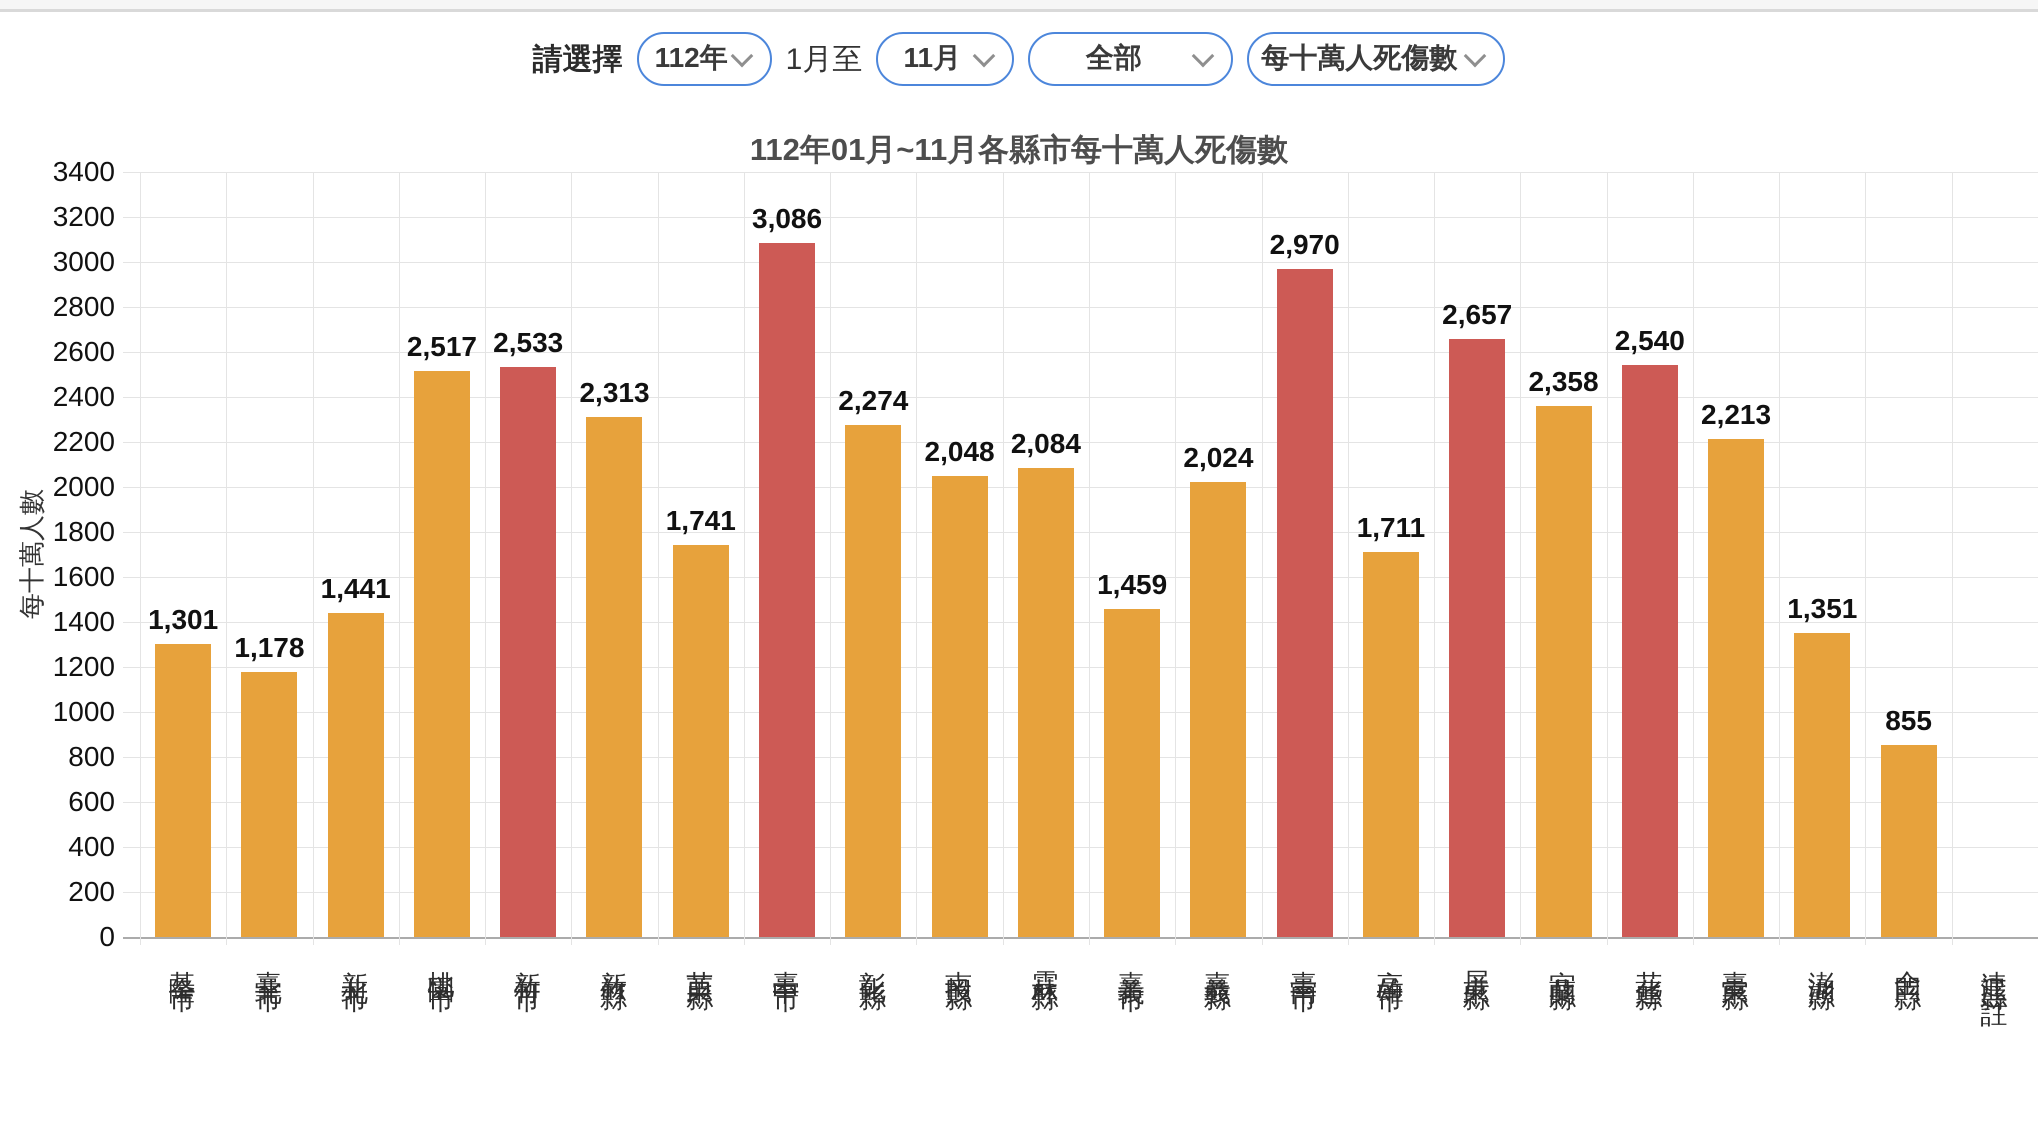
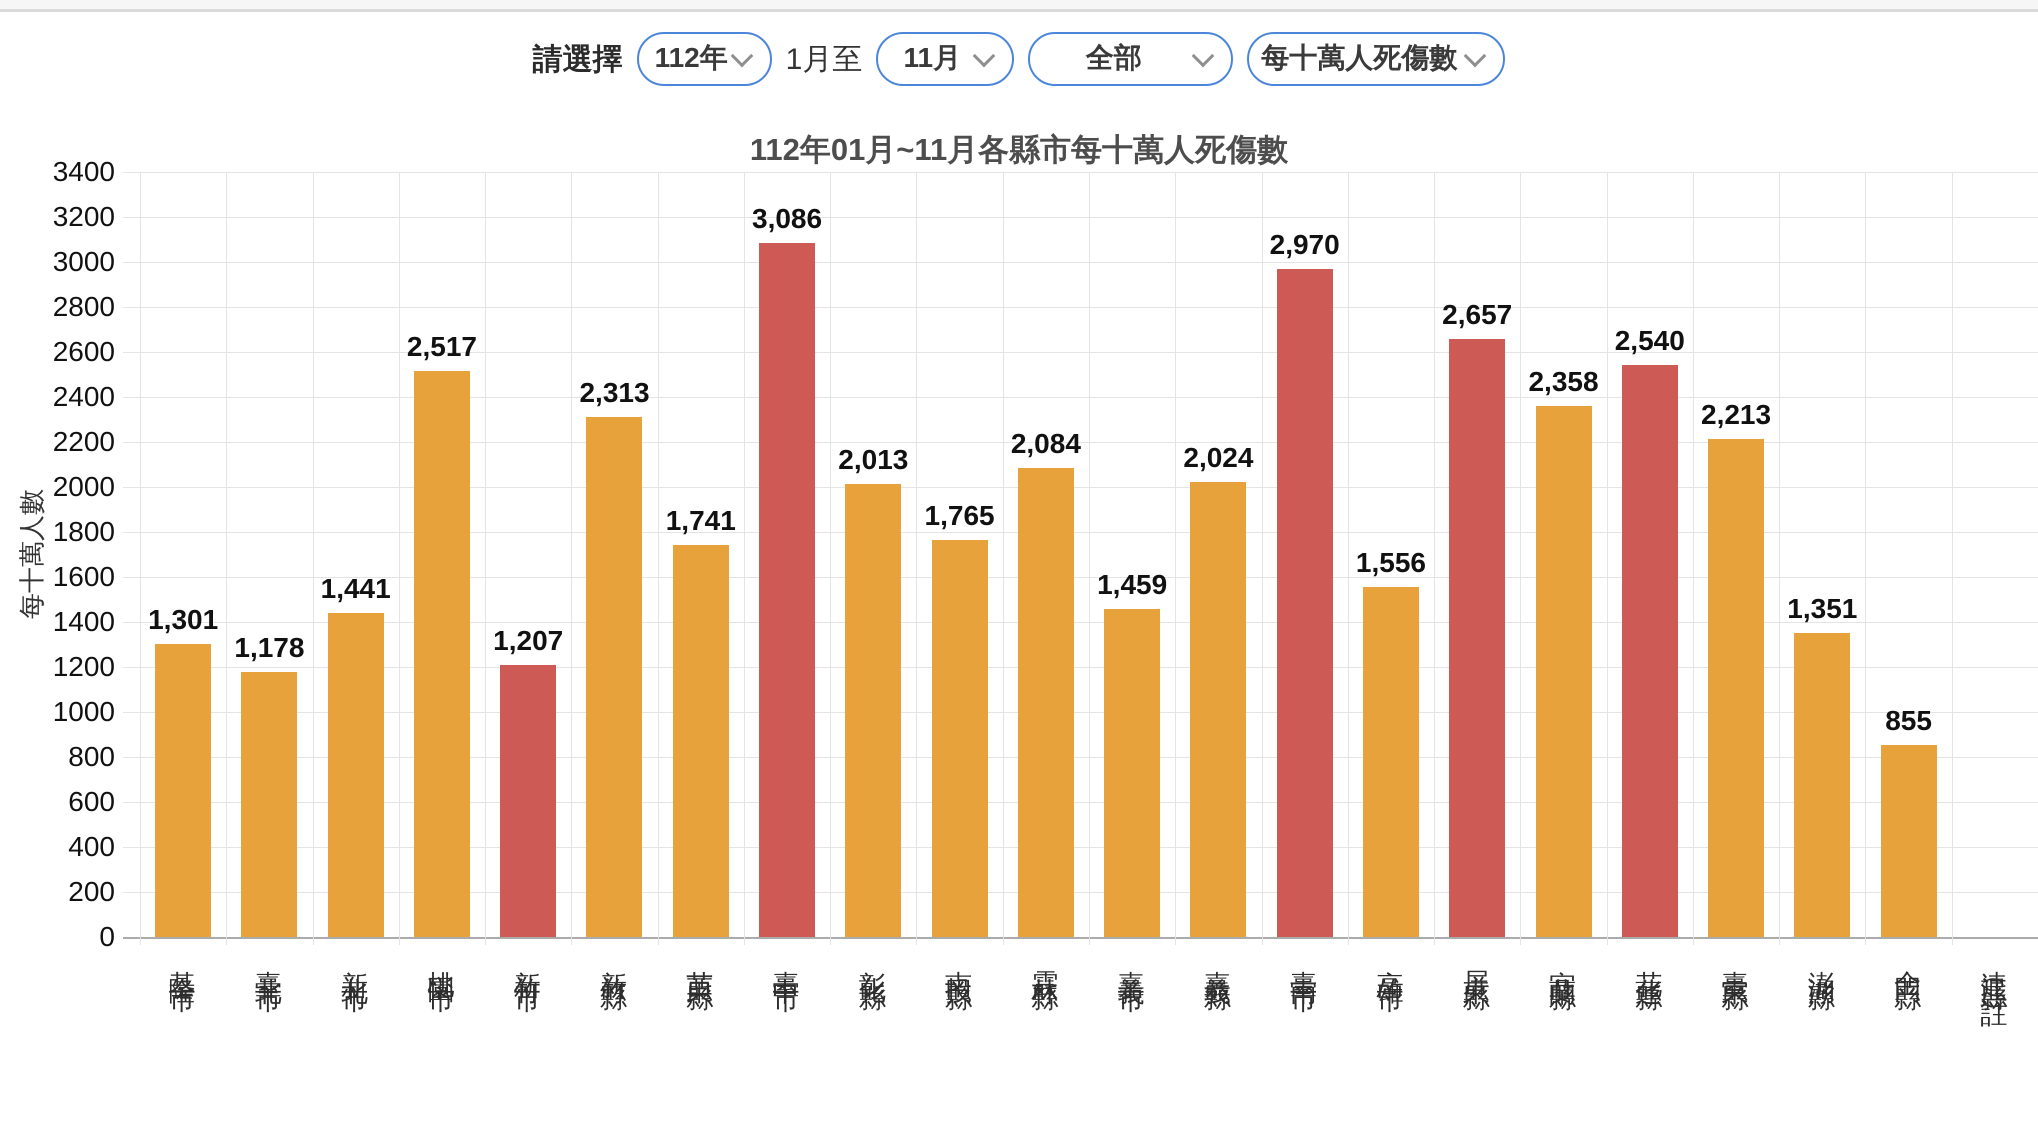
新竹市: 2,533 -> 1,207
彰化縣: 2,274 -> 2,013
南投縣: 2,048 -> 1,765
高雄市: 1,711 -> 1,556
